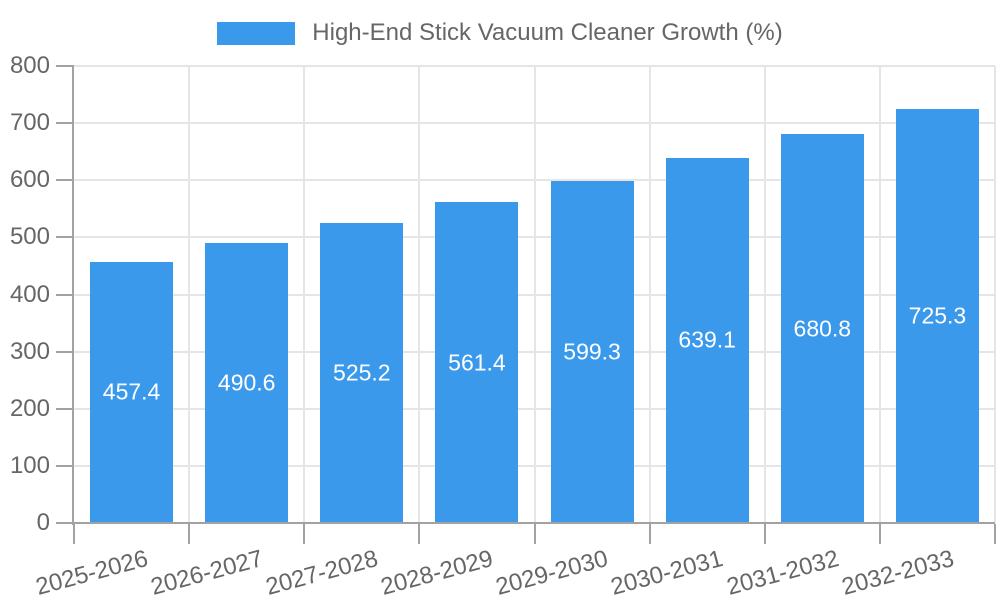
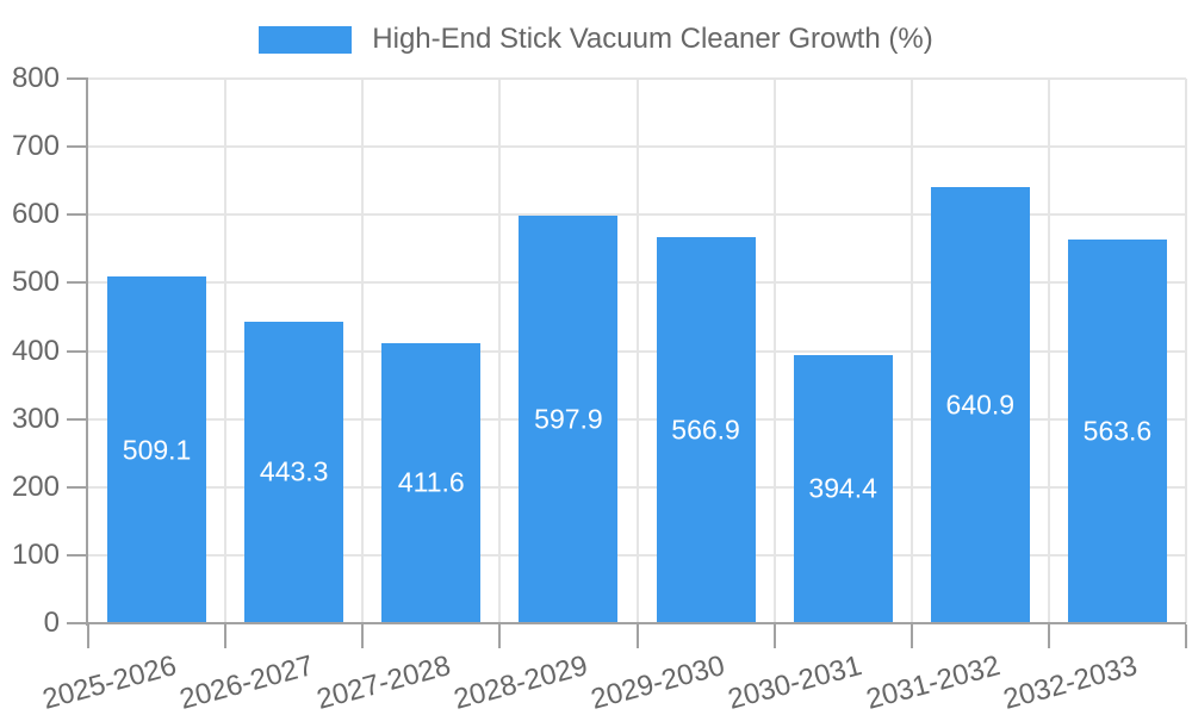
2025-2026: 457.4 -> 509.1
2026-2027: 490.6 -> 443.3
2027-2028: 525.2 -> 411.6
2028-2029: 561.4 -> 597.9
2029-2030: 599.3 -> 566.9
2030-2031: 639.1 -> 394.4
2031-2032: 680.8 -> 640.9
2032-2033: 725.3 -> 563.6
